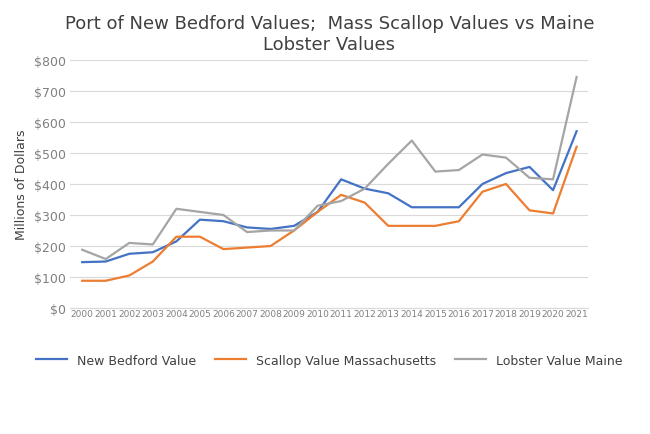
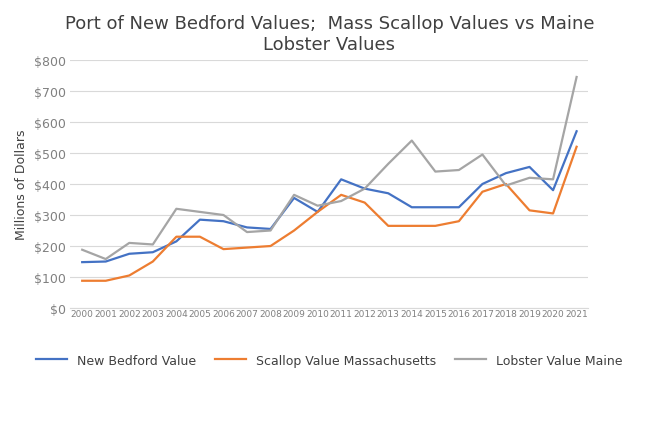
New Bedford Value/2009: $265 -> $355
Lobster Value Maine/2009: $250 -> $365
Lobster Value Maine/2018: $485 -> $395
